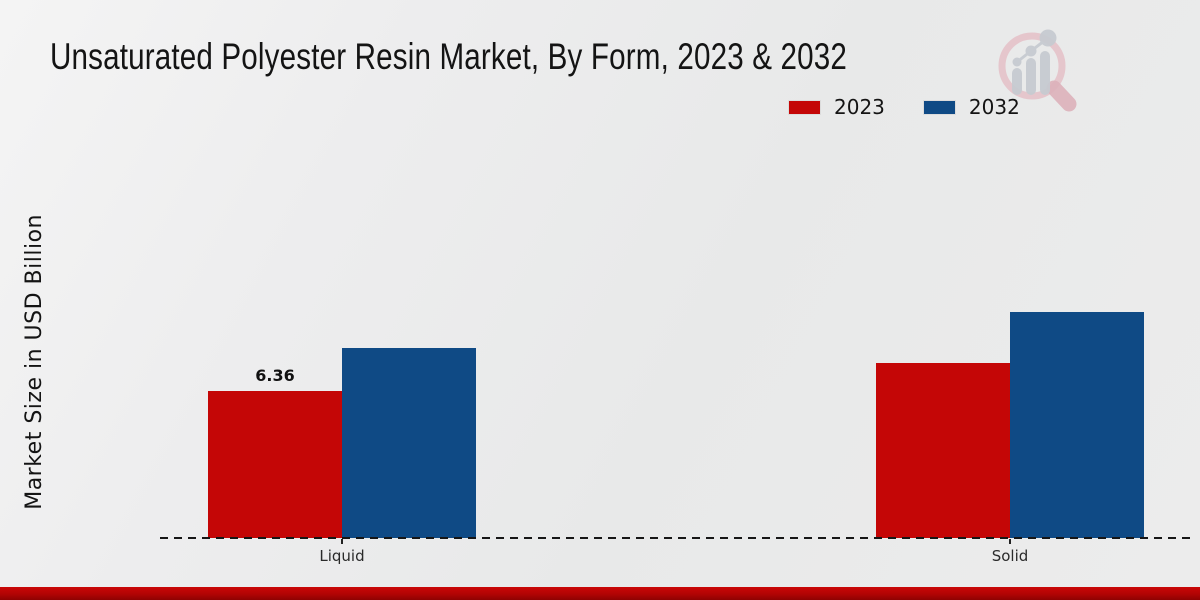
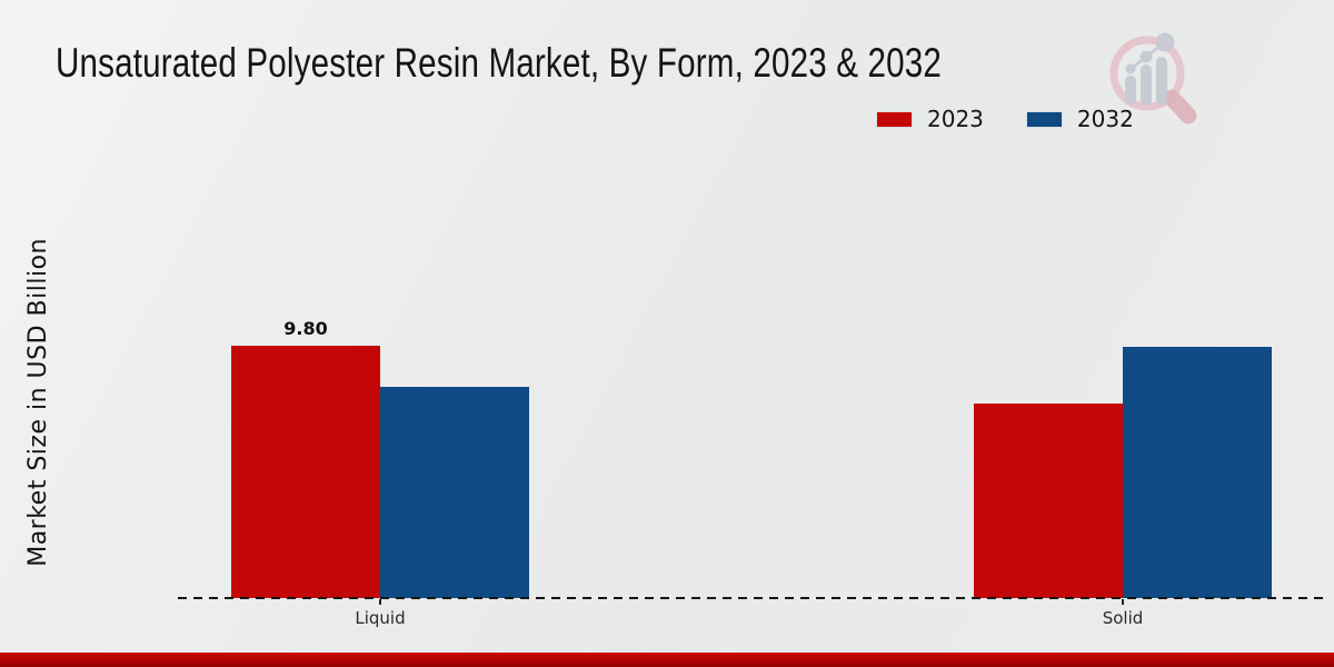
2023/Liquid: 6.36 -> 9.80
